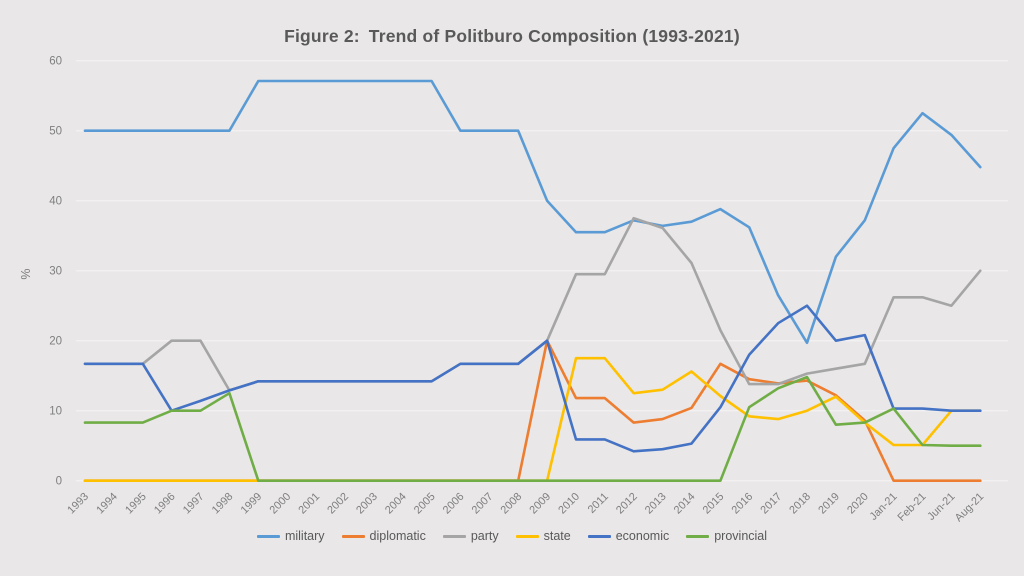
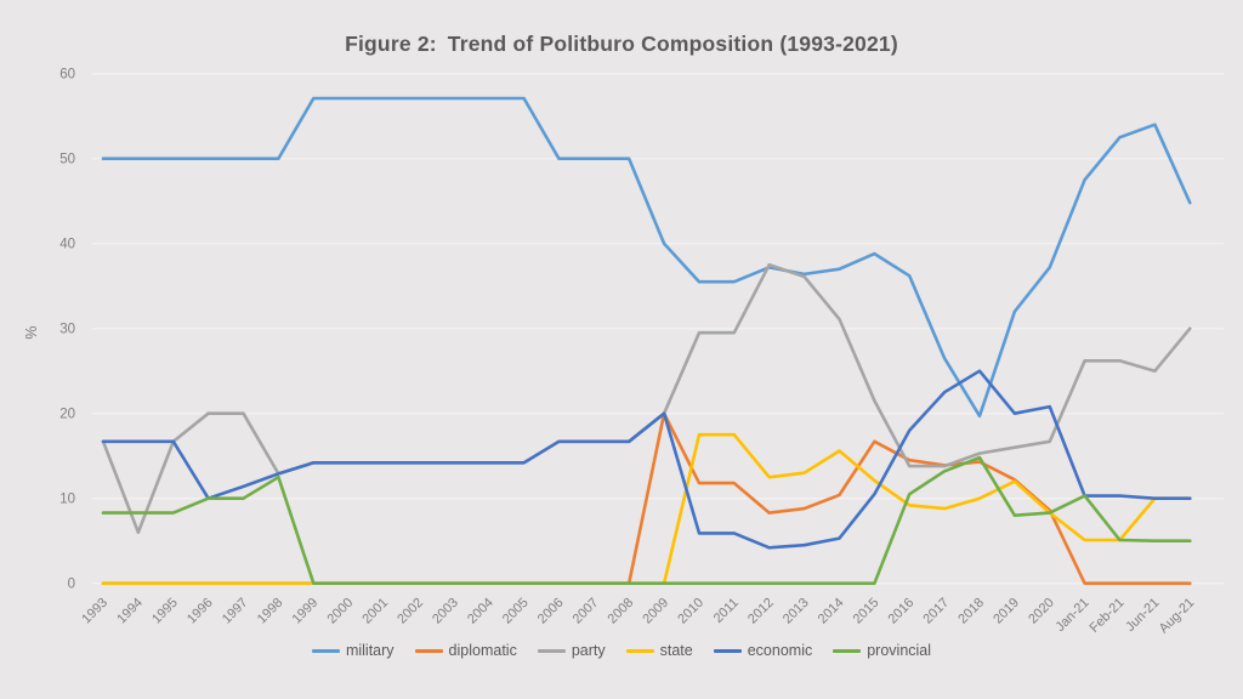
party/1994: 17 -> 6
military/Jun-21: 49 -> 54
